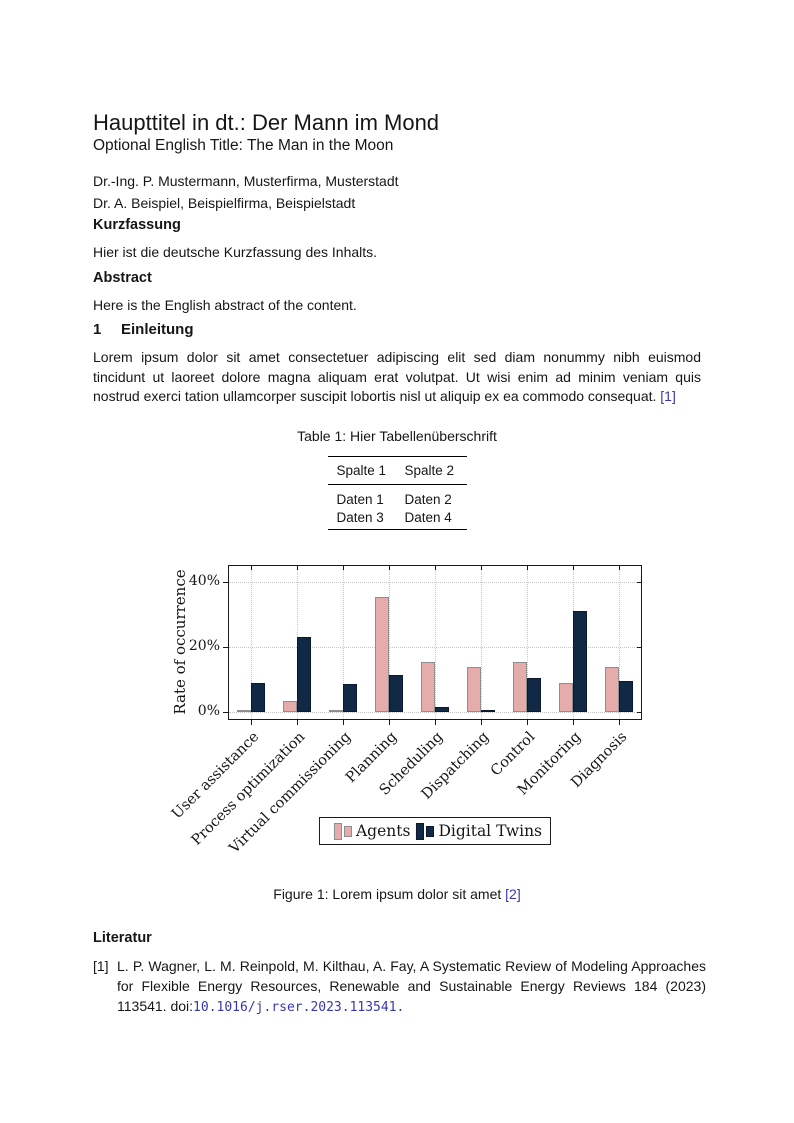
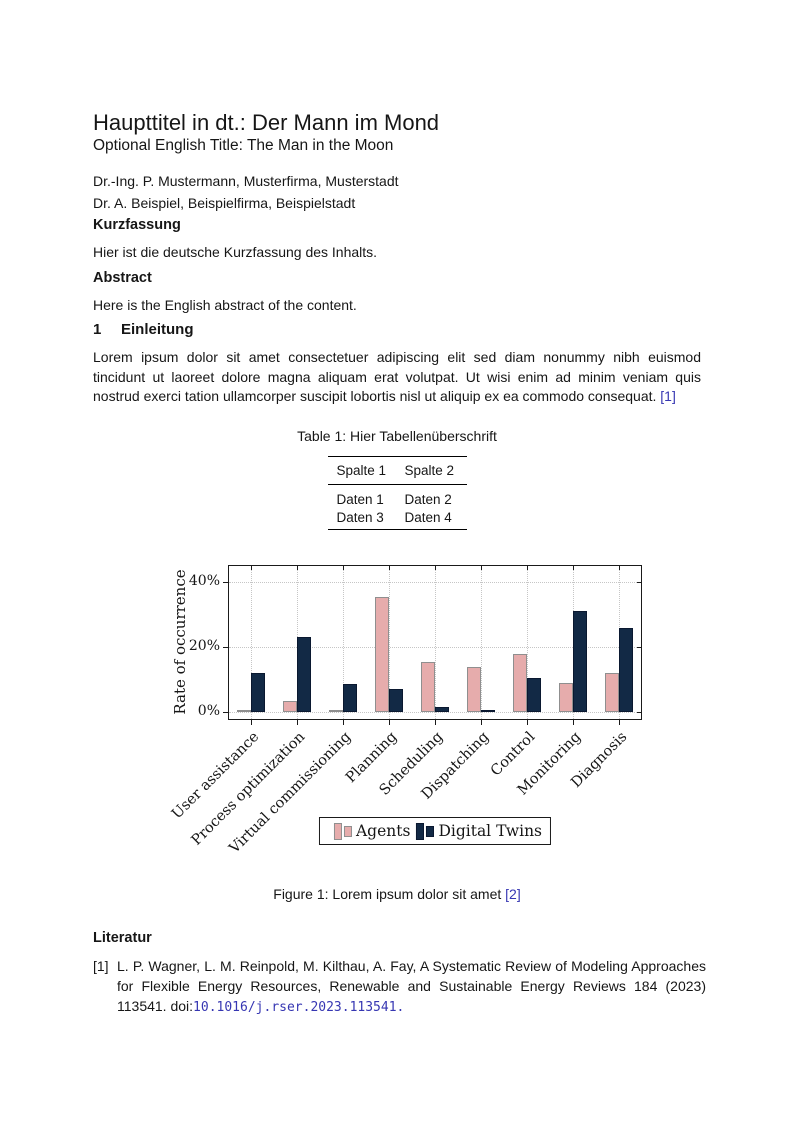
Digital Twins/User assistance: 9% -> 12%
Digital Twins/Planning: 12% -> 7%
Agents/Control: 16% -> 18%
Agents/Diagnosis: 14% -> 12%
Digital Twins/Diagnosis: 10% -> 26%
